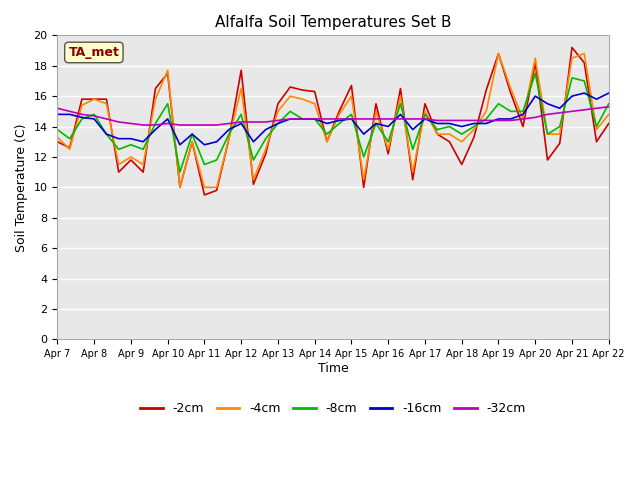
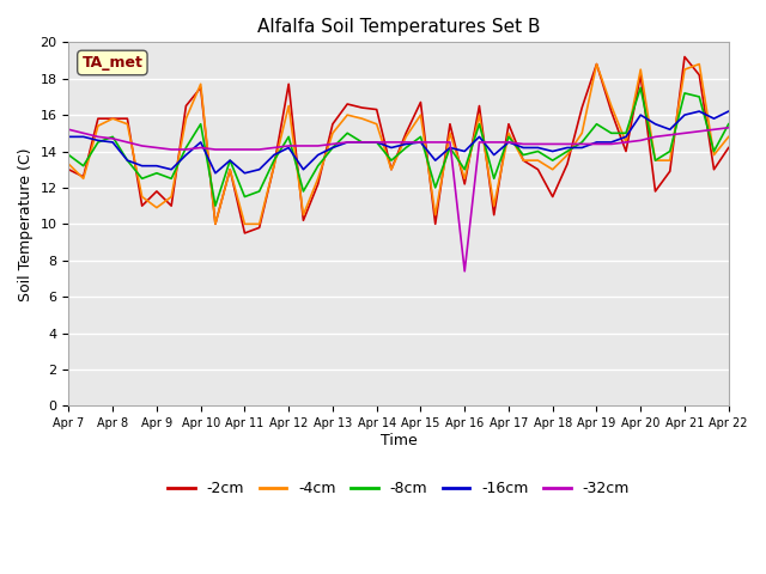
-4cm/Apr 9: 12.0 -> 10.9
-32cm/Apr 16: 14.5 -> 7.4
